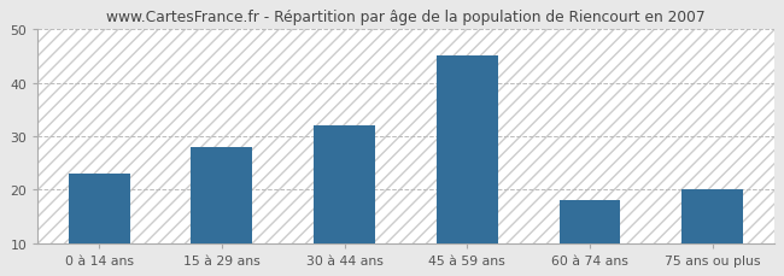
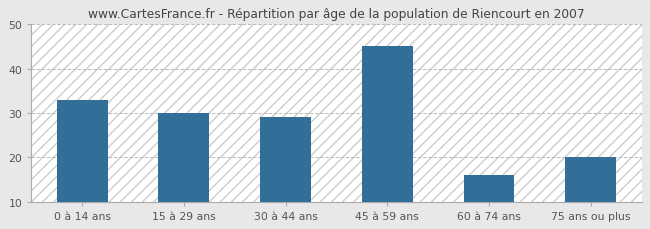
0 à 14 ans: 23 -> 33
15 à 29 ans: 28 -> 30
30 à 44 ans: 32 -> 29
60 à 74 ans: 18 -> 16
